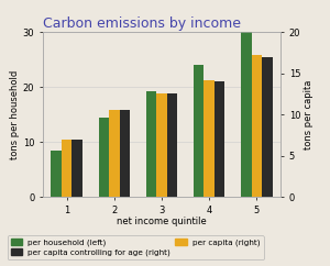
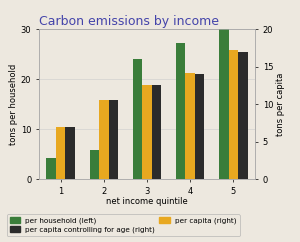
per household (left)/1: 8.5 -> 4.2
per household (left)/2: 14.5 -> 5.8
per household (left)/3: 19.2 -> 24.0
per household (left)/4: 24.0 -> 27.2
